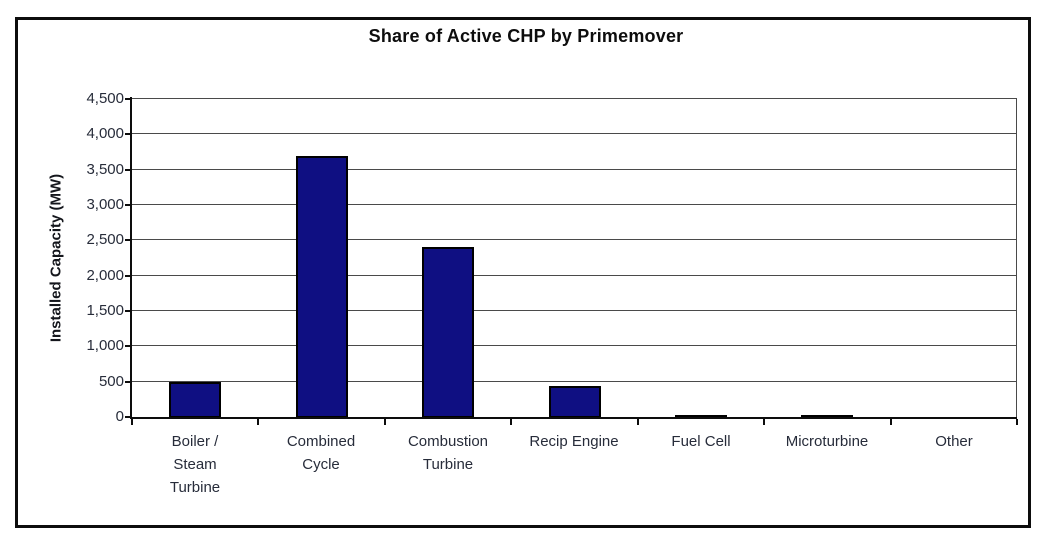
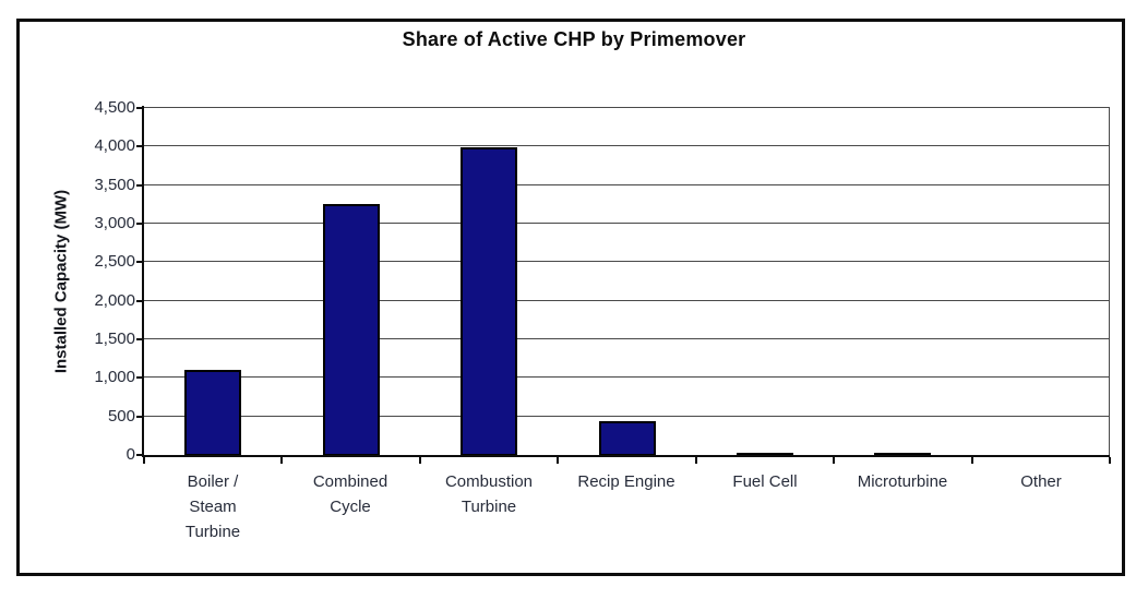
Boiler / Steam Turbine: 500 -> 1100
Combined Cycle: 3700 -> 3200
Combustion Turbine: 2400 -> 4000
